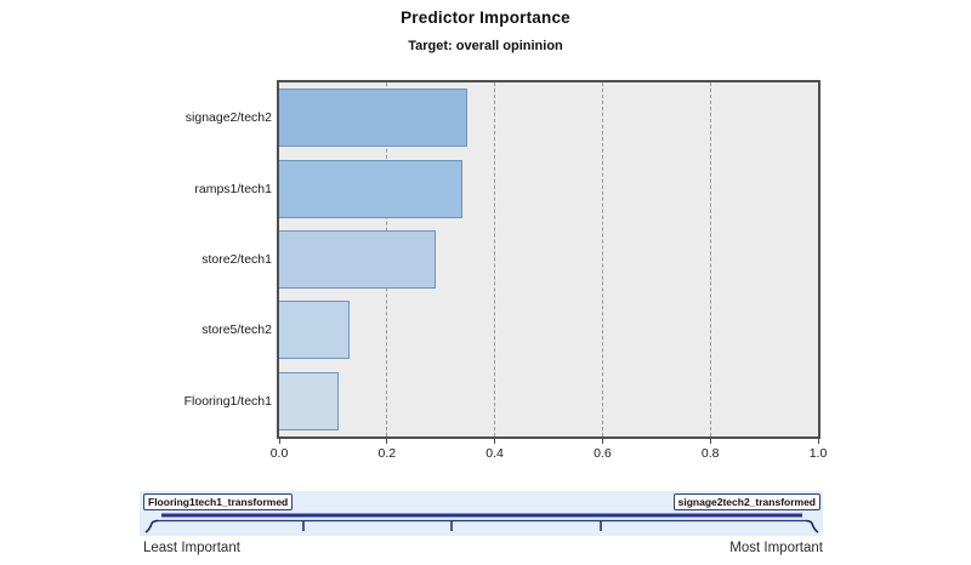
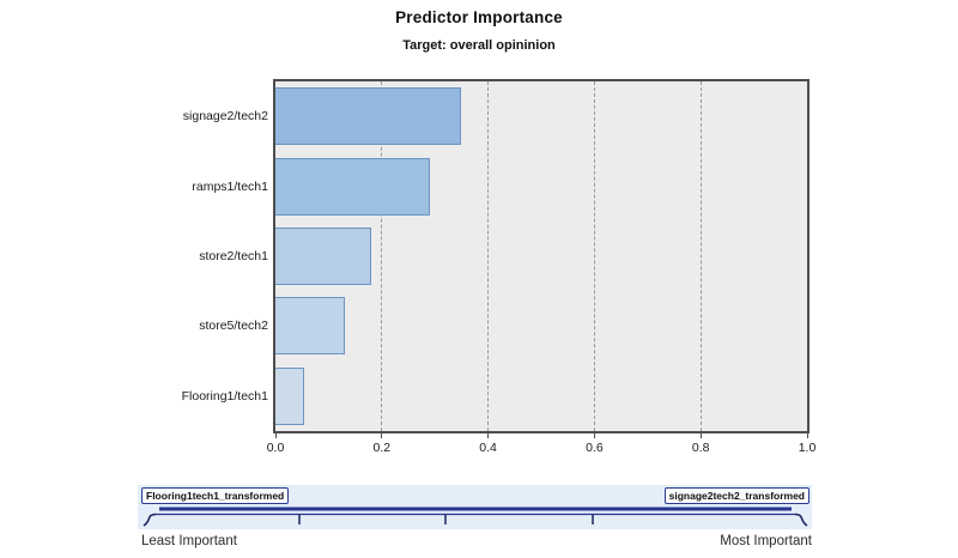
ramps1/tech1: 0.34 -> 0.29
store2/tech1: 0.29 -> 0.18
Flooring1/tech1: 0.11 -> 0.06
